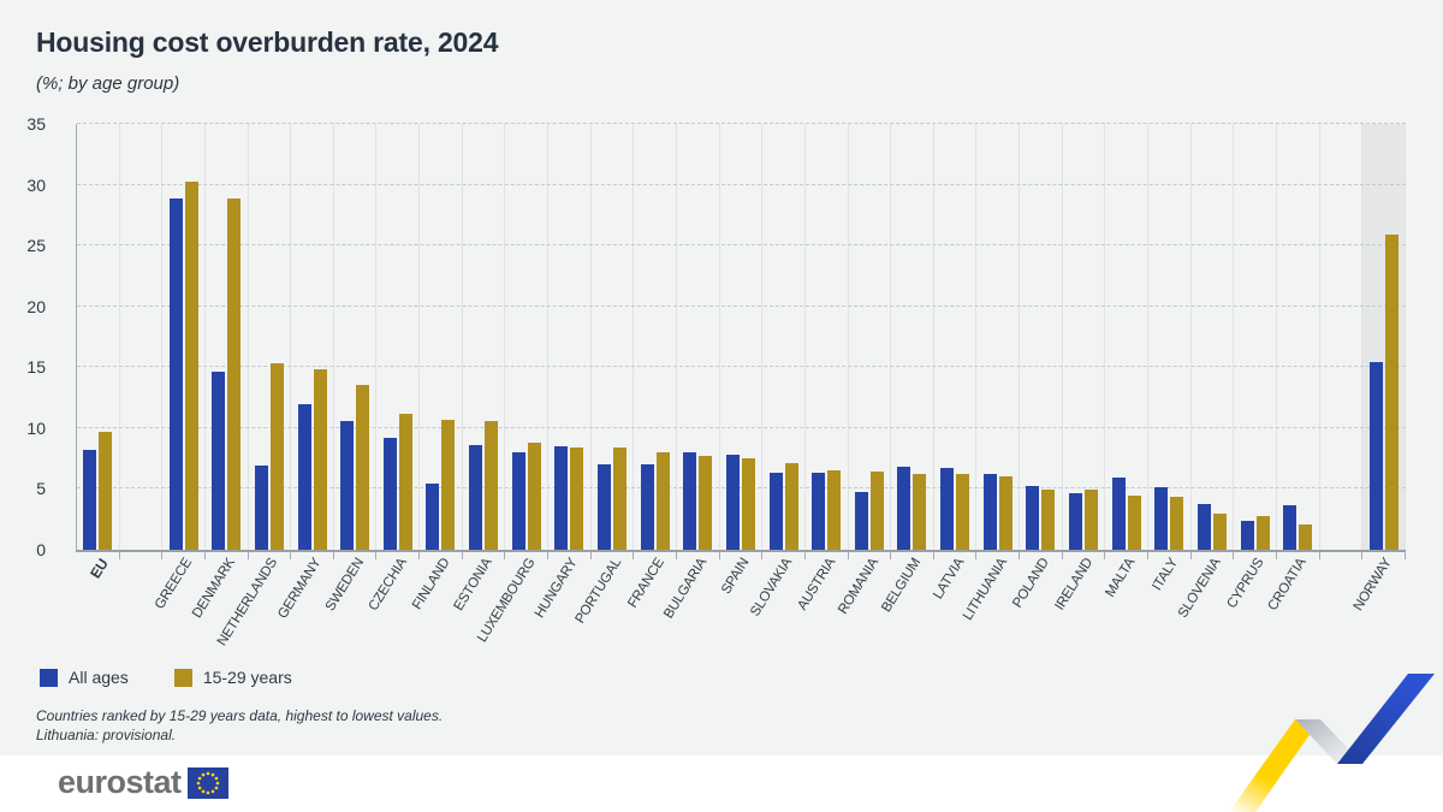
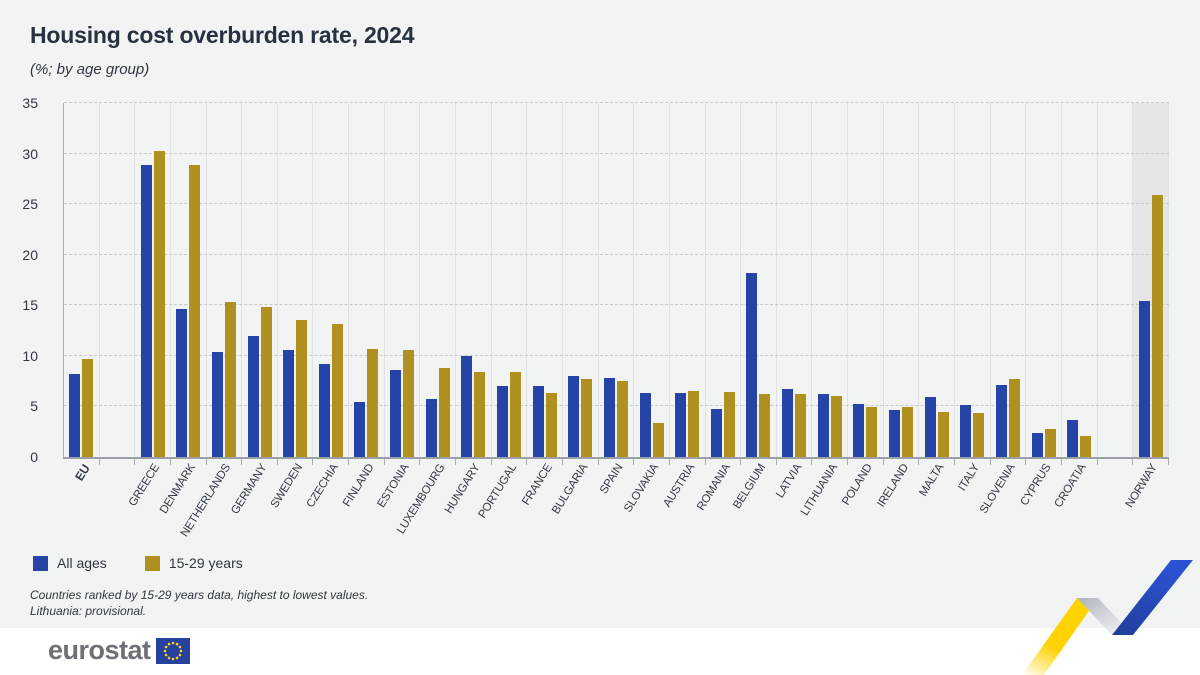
All ages/NETHERLANDS: 6.9 -> 10.4
15-29 years/CZECHIA: 11.2 -> 13.2
All ages/LUXEMBOURG: 8.0 -> 5.7
All ages/HUNGARY: 8.5 -> 10.0
15-29 years/FRANCE: 8.0 -> 6.3
15-29 years/SLOVAKIA: 7.1 -> 3.4
All ages/BELGIUM: 6.8 -> 18.2
All ages/SLOVENIA: 3.8 -> 7.1
15-29 years/SLOVENIA: 3.0 -> 7.7
